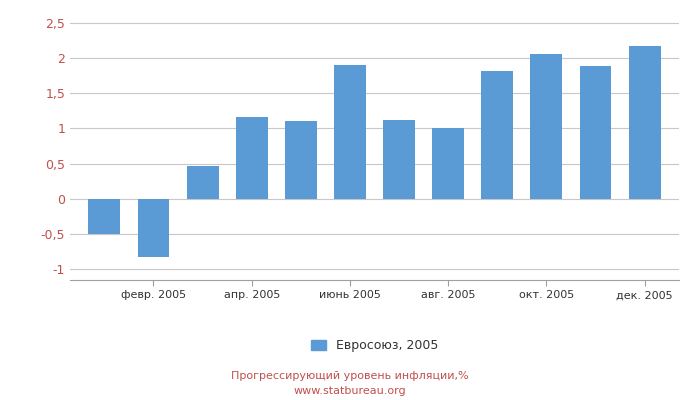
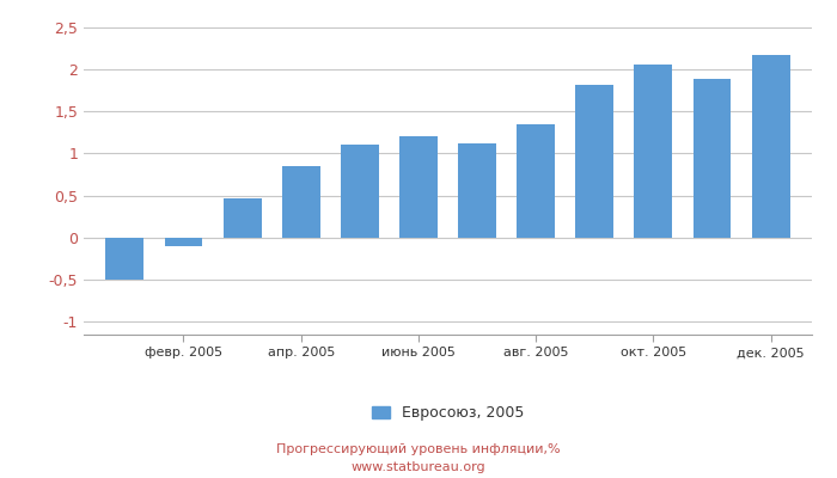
февр. 2005: -0,82 -> -0,10
апр. 2005: 1,16 -> 0,85
июнь 2005: 1,90 -> 1,20
авг. 2005: 1,00 -> 1,34
